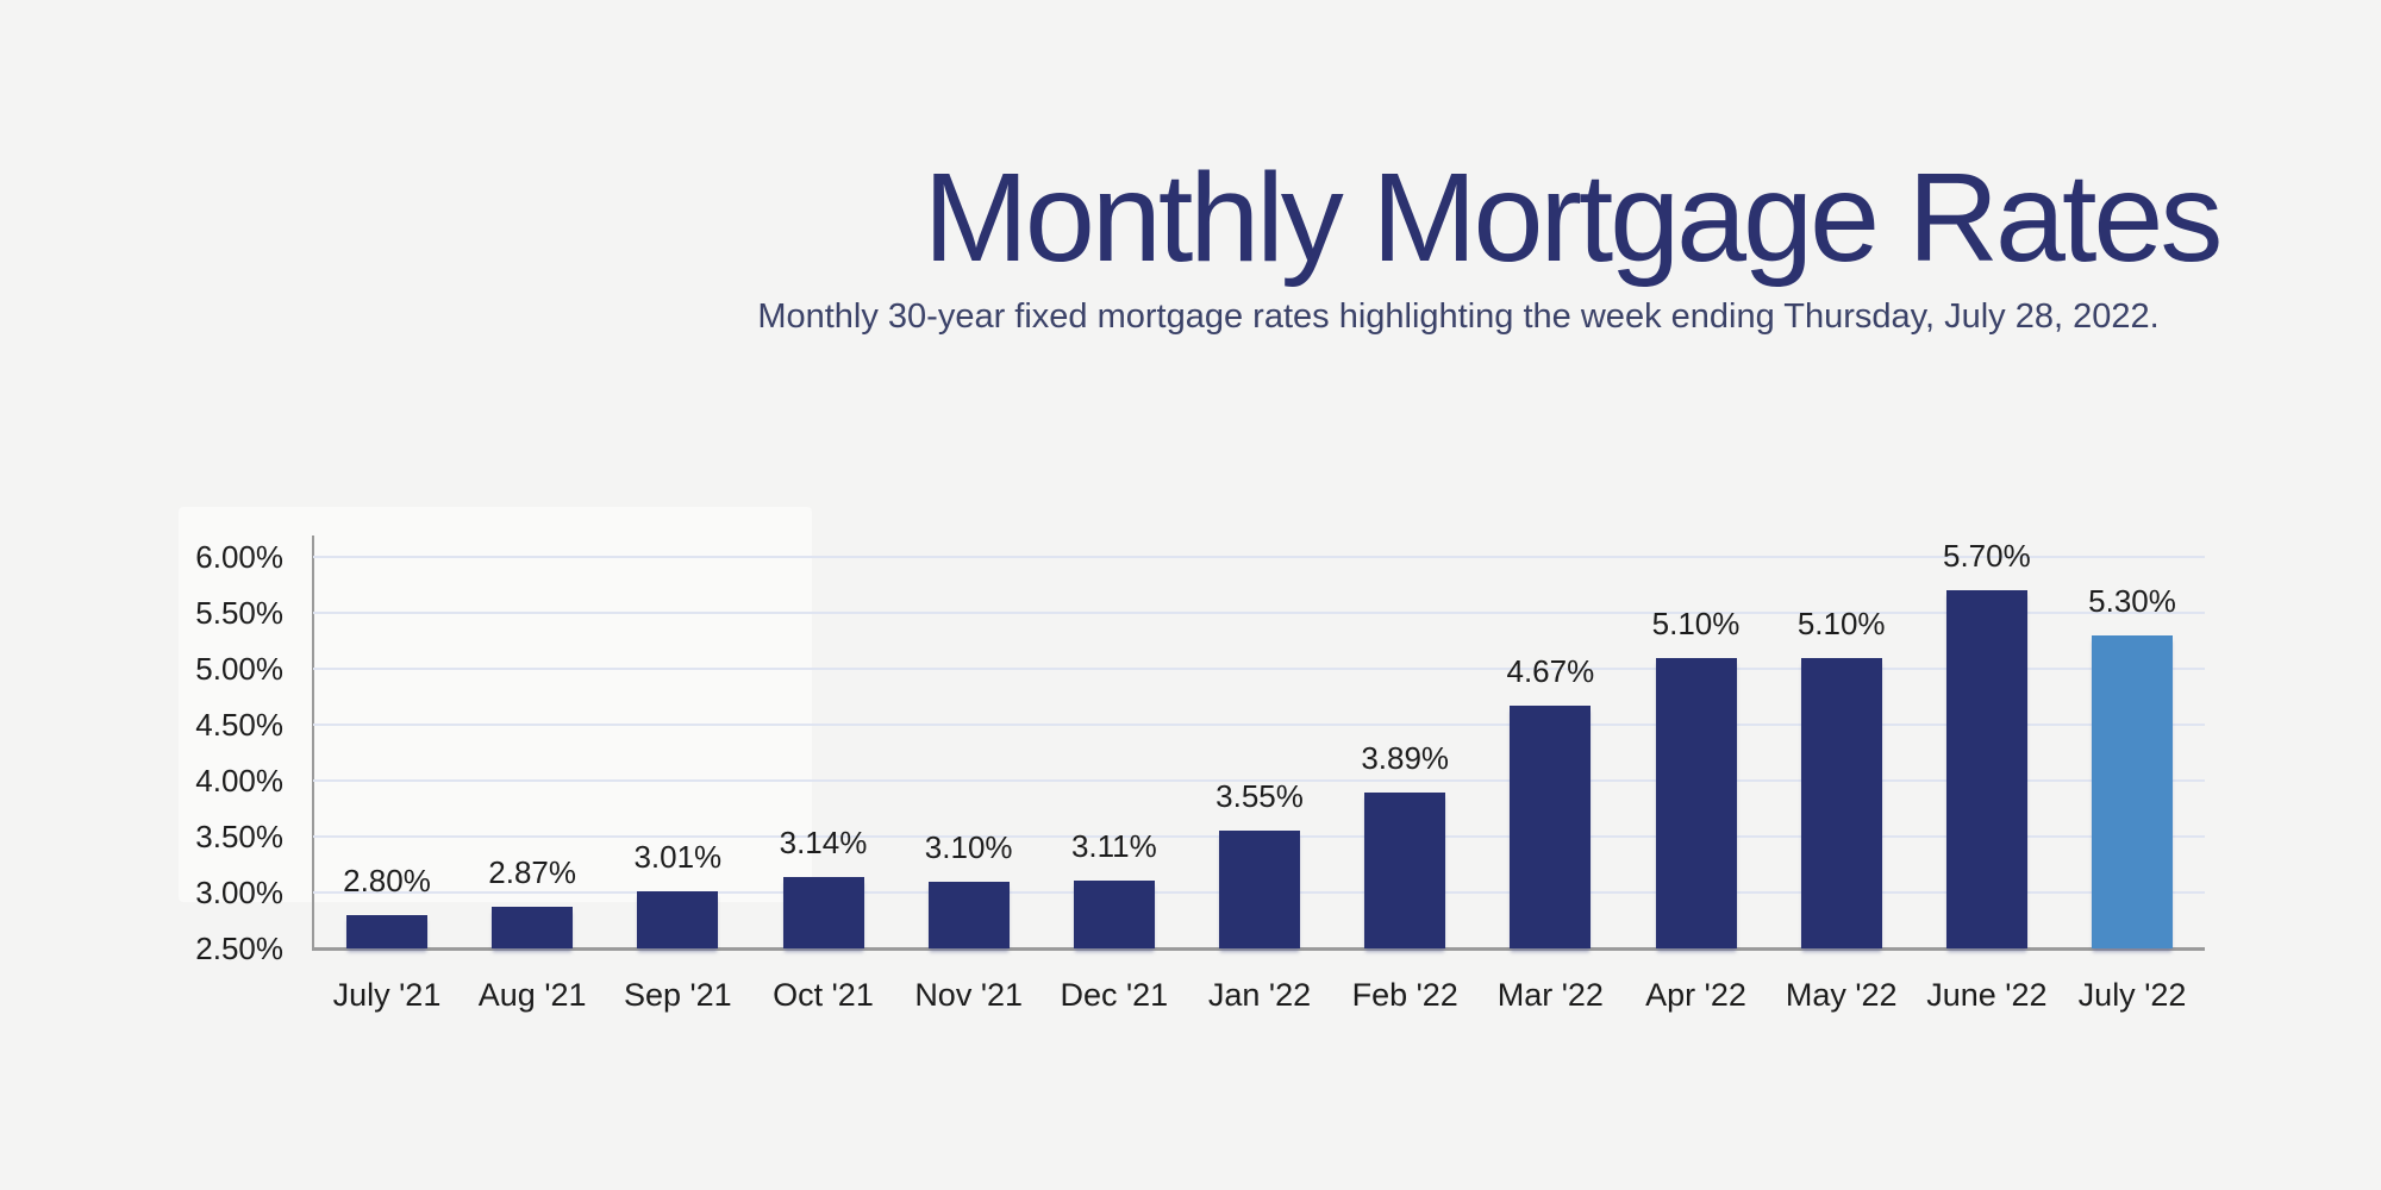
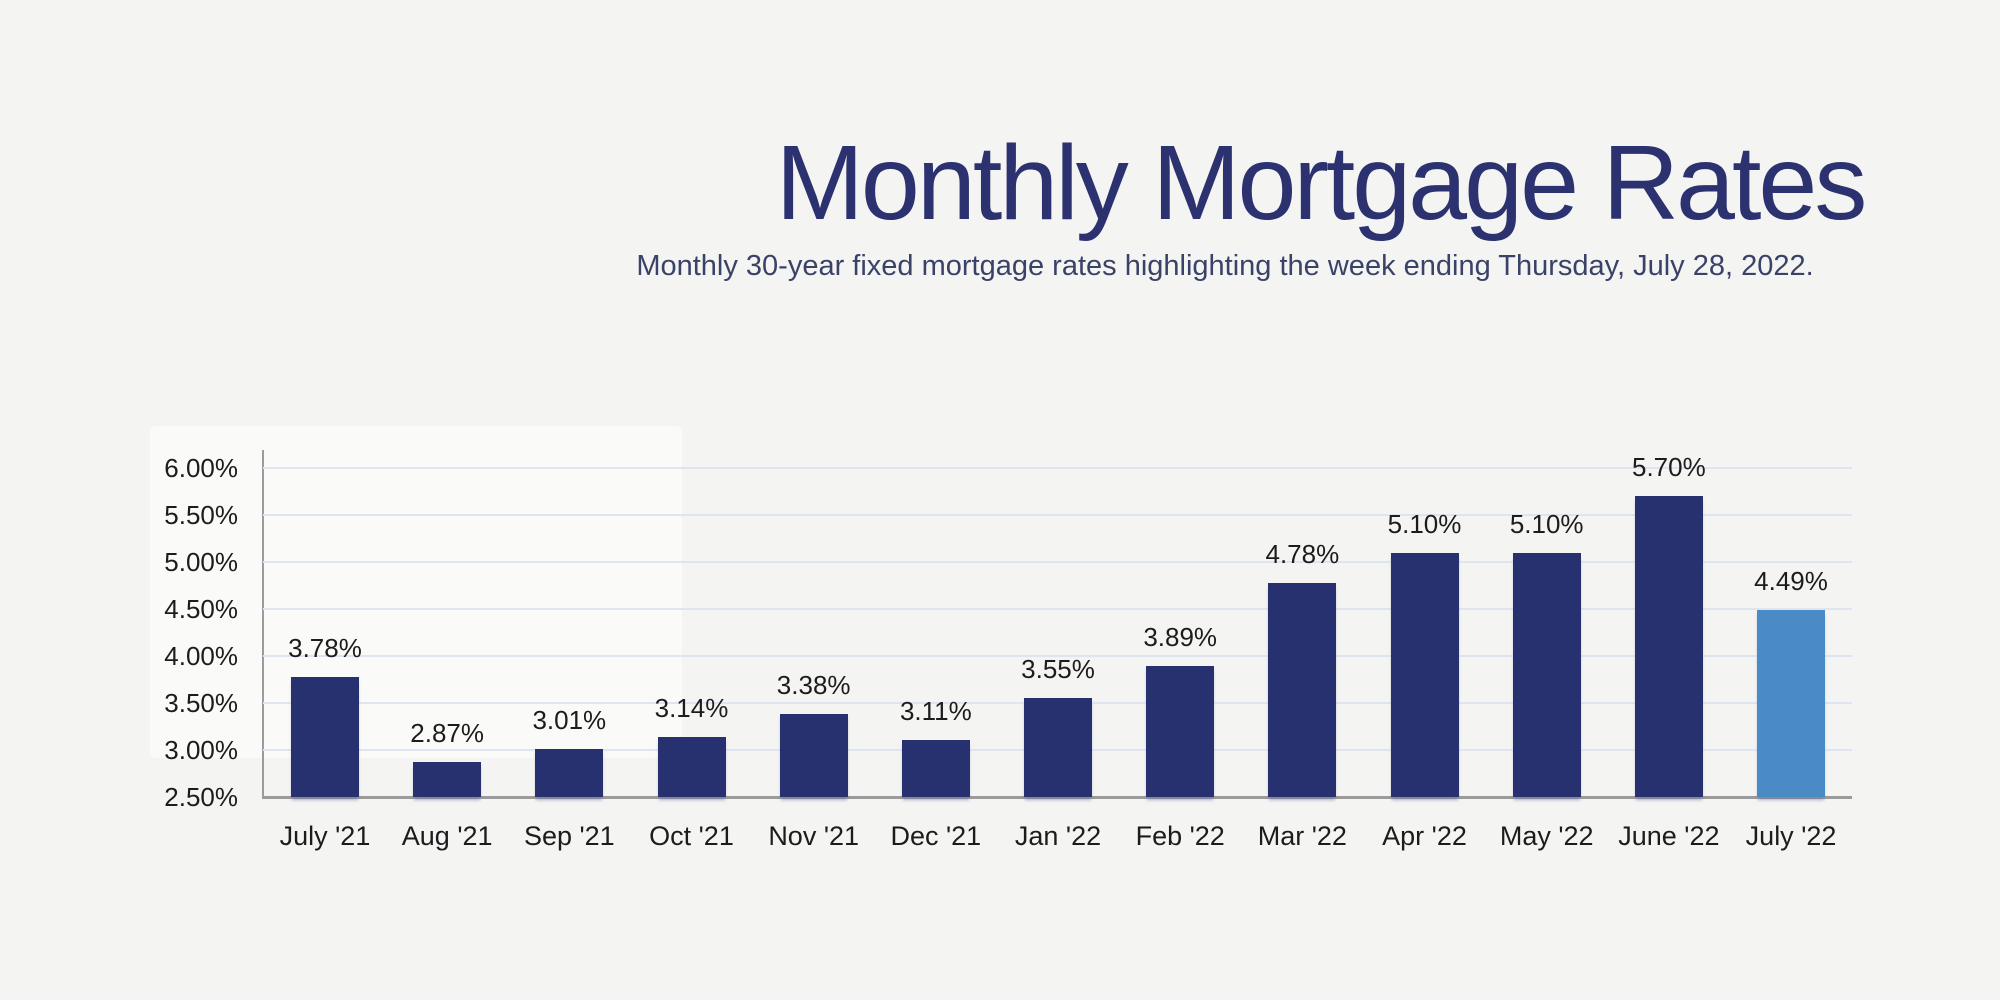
July '21: 2.80% -> 3.78%
Nov '21: 3.10% -> 3.38%
Mar '22: 4.67% -> 4.78%
July '22: 5.30% -> 4.49%
